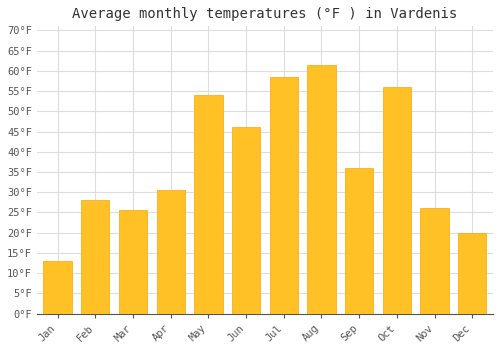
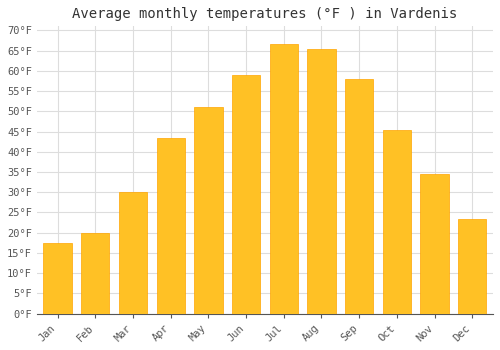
Jan: 13.0°F -> 17.5°F
Feb: 28.0°F -> 20.0°F
Mar: 25.5°F -> 30.0°F
Apr: 30.5°F -> 43.5°F
May: 54.0°F -> 51.0°F
Jun: 46.0°F -> 59.0°F
Jul: 58.5°F -> 66.5°F
Aug: 61.5°F -> 65.5°F
Sep: 36.0°F -> 58.0°F
Oct: 56.0°F -> 45.5°F
Nov: 26.0°F -> 34.5°F
Dec: 20.0°F -> 23.5°F
